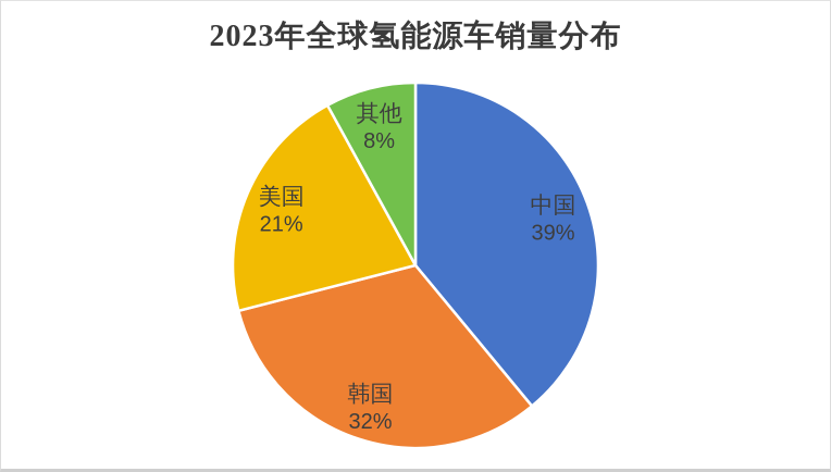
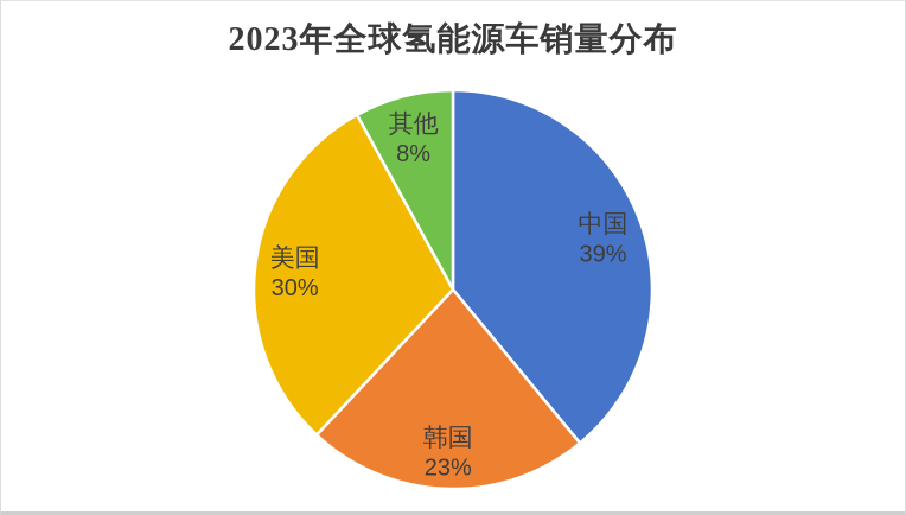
韩国: 32% -> 23%
美国: 21% -> 30%
